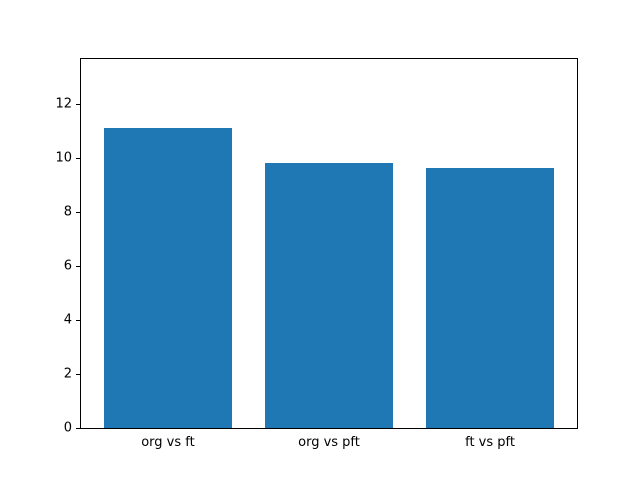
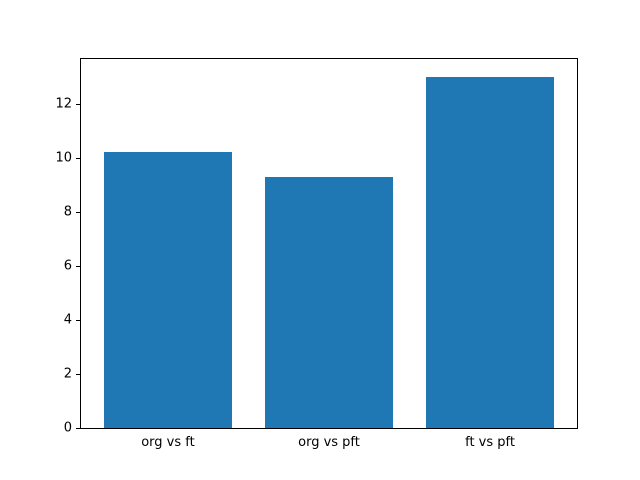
org vs ft: 11.1 -> 10.2
org vs pft: 9.8 -> 9.3
ft vs pft: 9.6 -> 13.0
